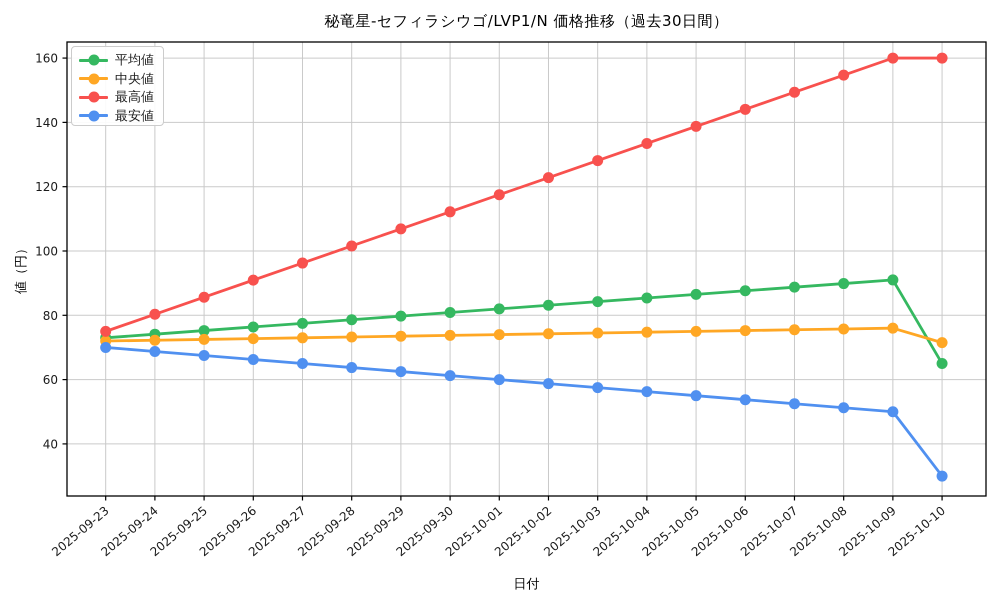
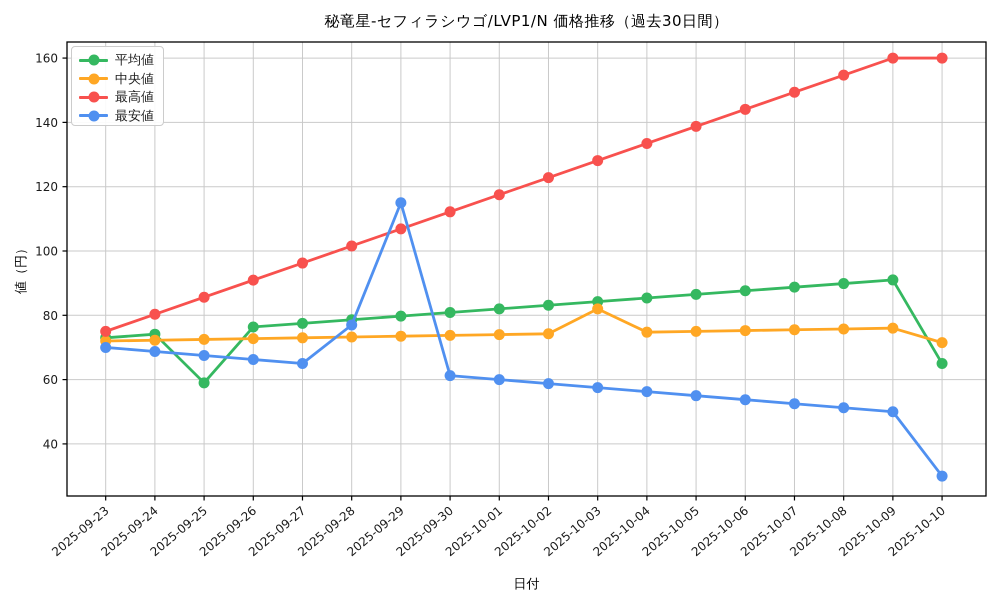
平均値/2025-09-25: 75 -> 59
最安値/2025-09-28: 64 -> 77
最安値/2025-09-29: 62 -> 115
中央値/2025-10-03: 74 -> 82
